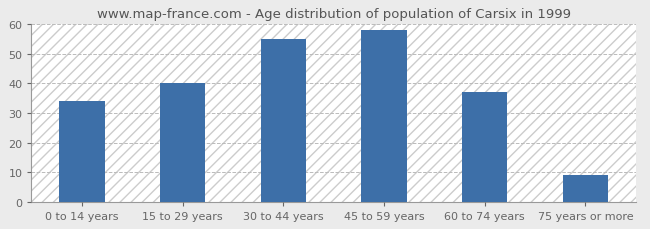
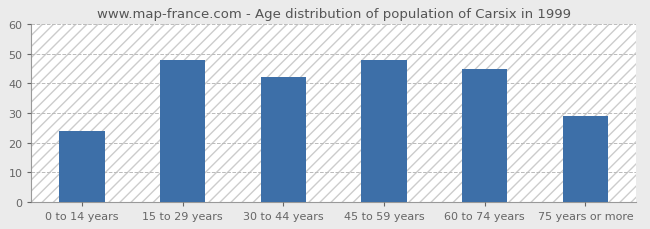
0 to 14 years: 34 -> 24
15 to 29 years: 40 -> 48
30 to 44 years: 55 -> 42
45 to 59 years: 58 -> 48
60 to 74 years: 37 -> 45
75 years or more: 9 -> 29
